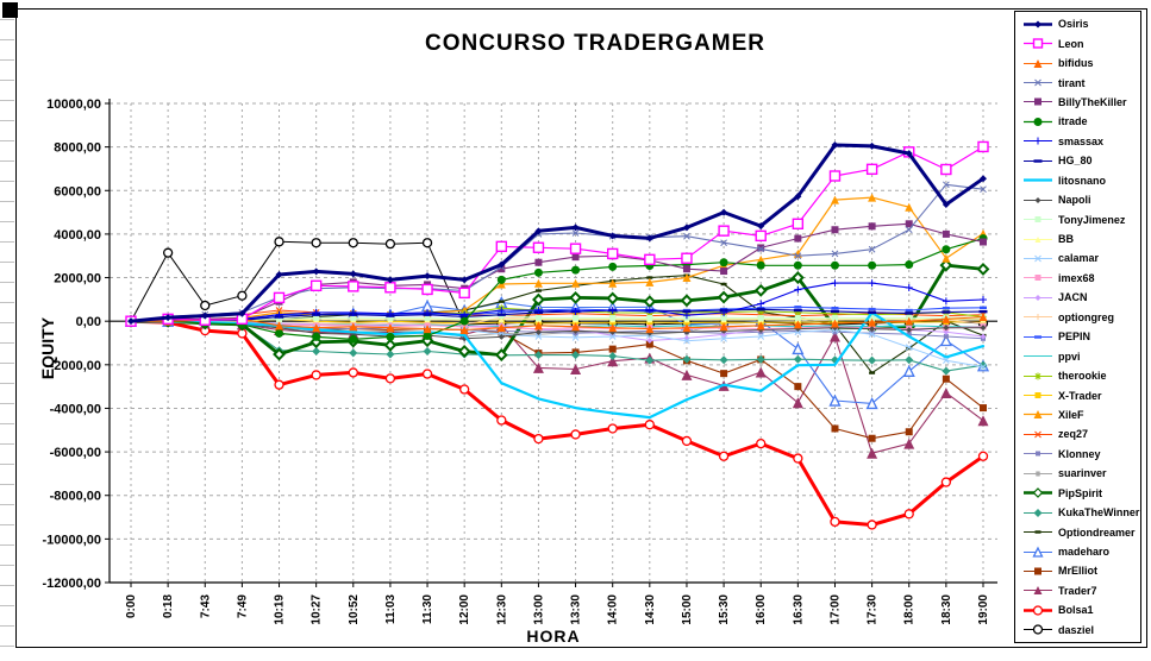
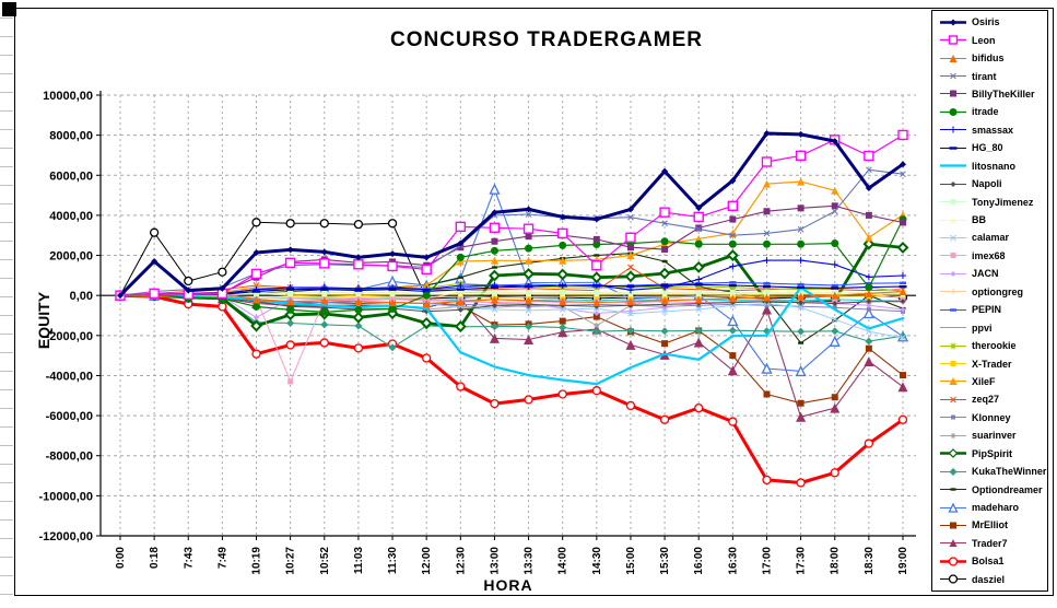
Osiris/0:18: 200 -> 1700
JACN/10:19: -100 -> -1100
imex68/10:27: -200 -> -4300
KukaTheWinner/11:30: -1400 -> -2600
madeharo/13:00: 600 -> 5300
Leon/14:30: 2800 -> 1500
suarinver/14:30: -600 -> -1500
zeq27/15:00: 300 -> 1400
Osiris/15:30: 5000 -> 6200
itrade/18:30: 3300 -> 400
